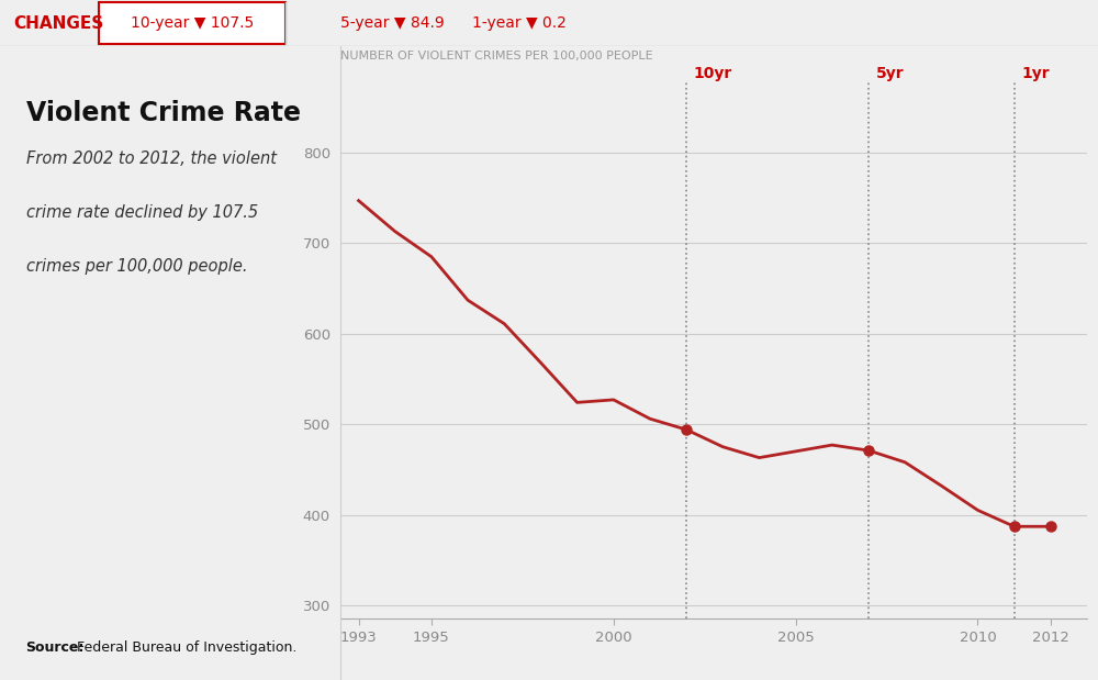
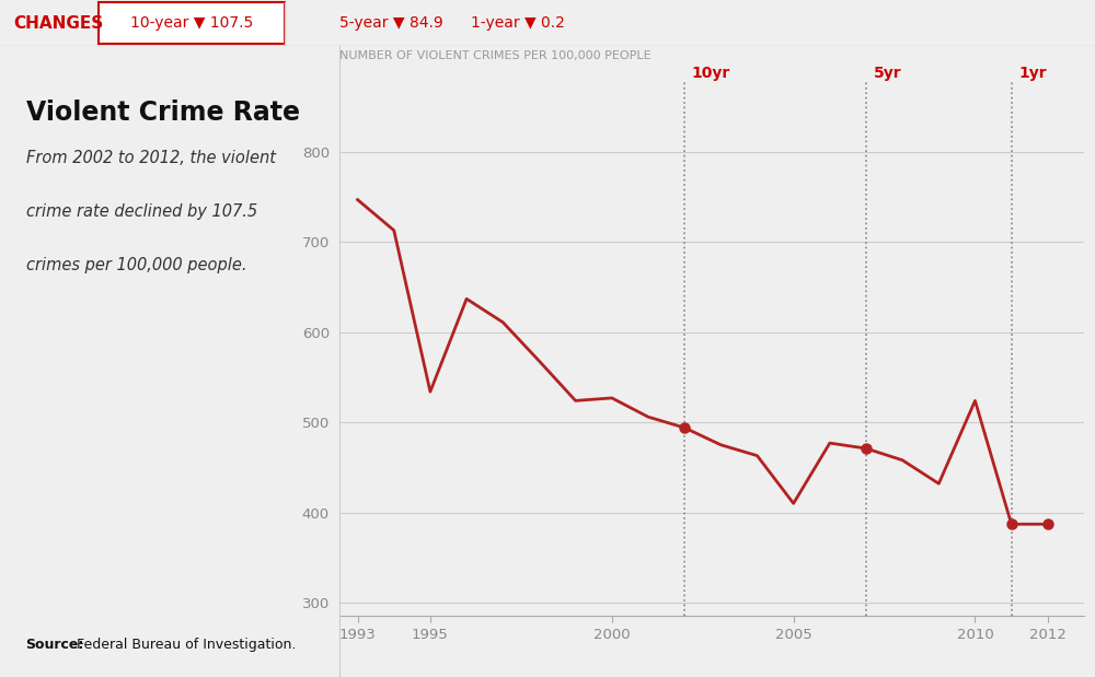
1995: 685 -> 534
2005: 470 -> 410
2010: 405 -> 524
